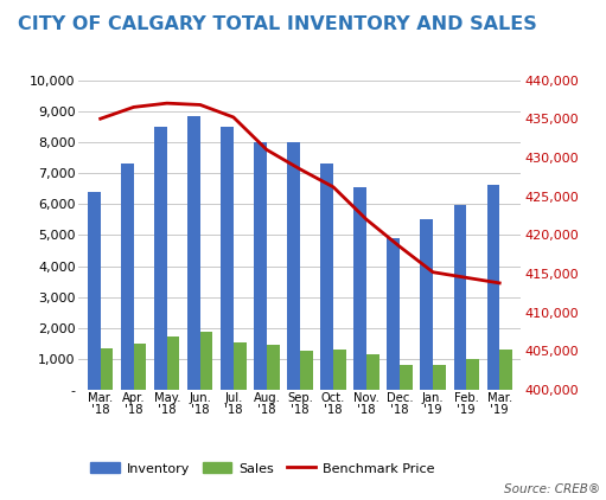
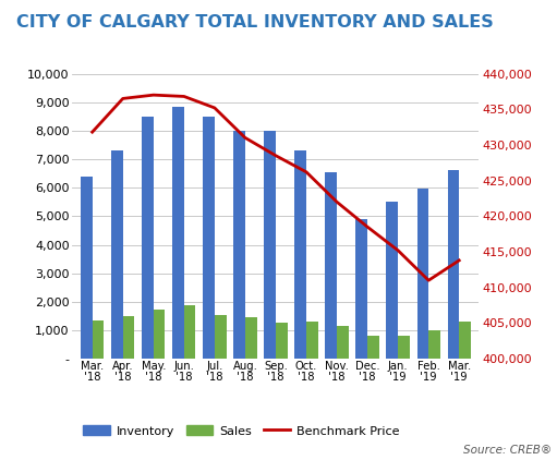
Benchmark Price/Mar. '18: 435,000 -> 431,800
Benchmark Price/Feb. '19: 414,500 -> 411,000
